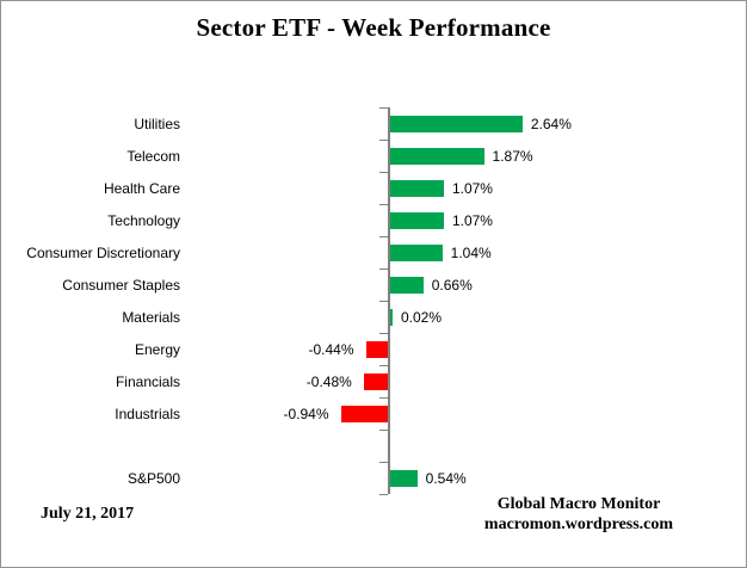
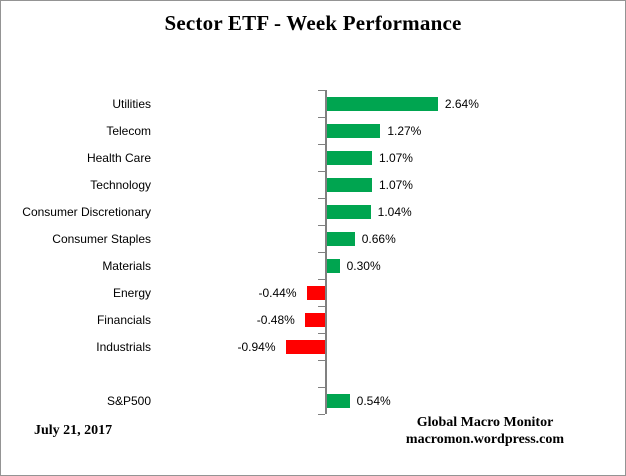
Telecom: 1.87% -> 1.27%
Materials: 0.02% -> 0.30%
